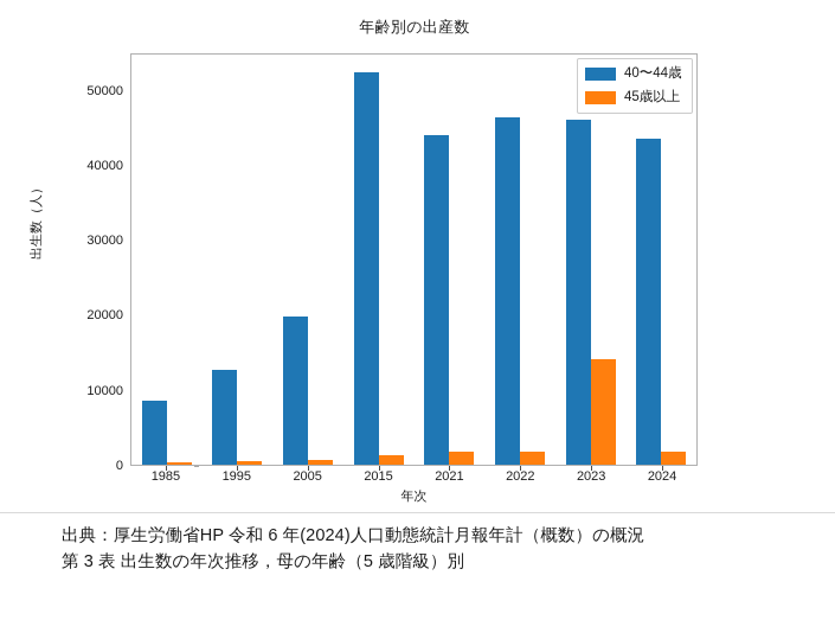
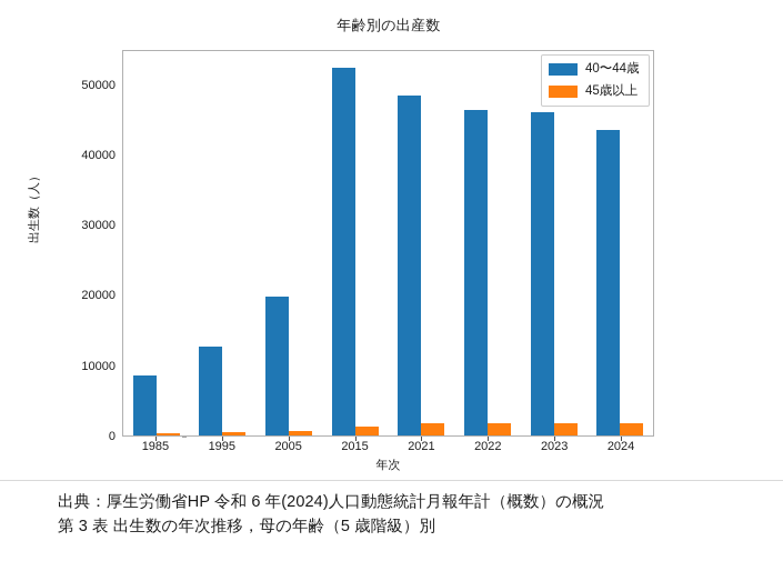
40〜44歳/2021: 44000 -> 48000
45歳以上/2023: 14000 -> 2000
